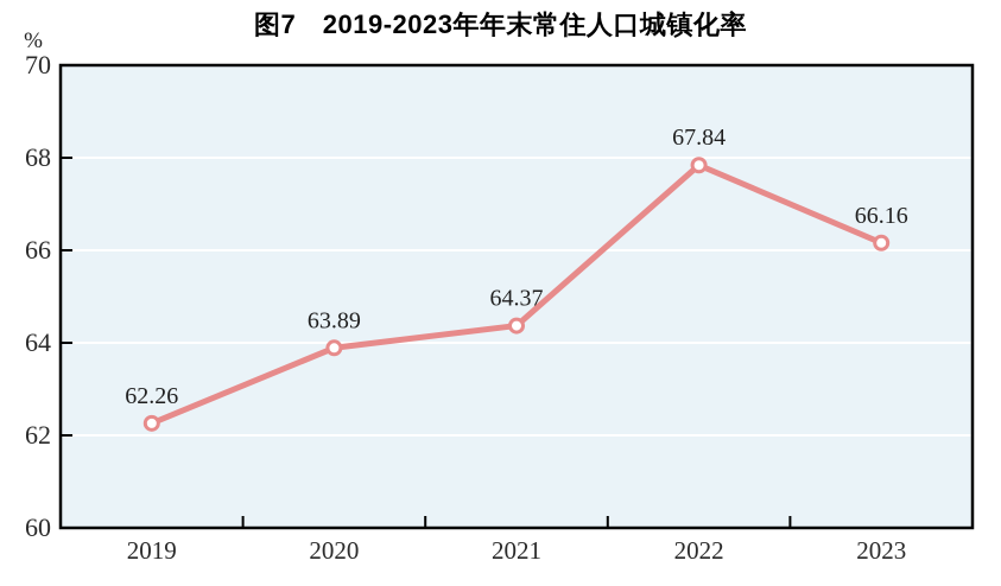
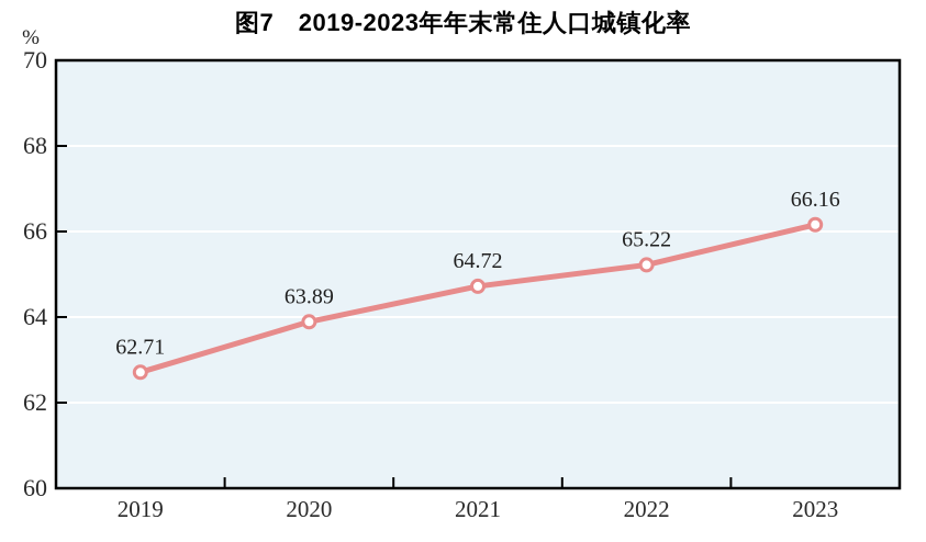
2019: 62.26 -> 62.71
2021: 64.37 -> 64.72
2022: 67.84 -> 65.22
